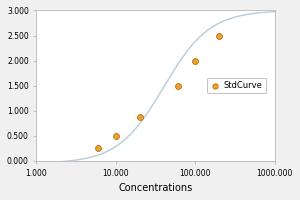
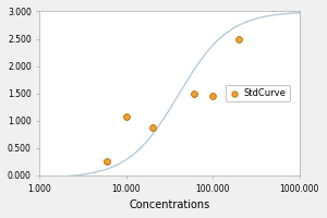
StdCurve/10.000: 0.50 -> 1.08
StdCurve/100.000: 2.00 -> 1.46
